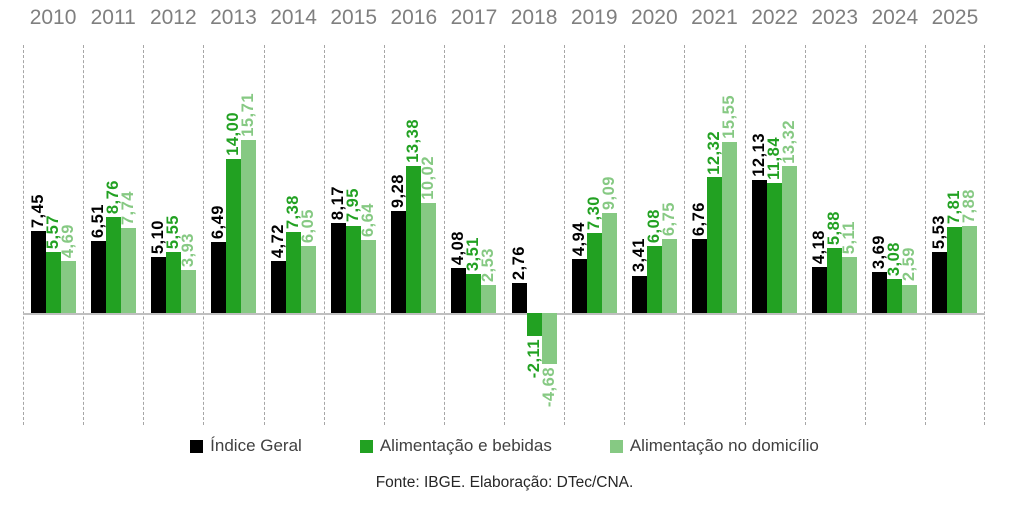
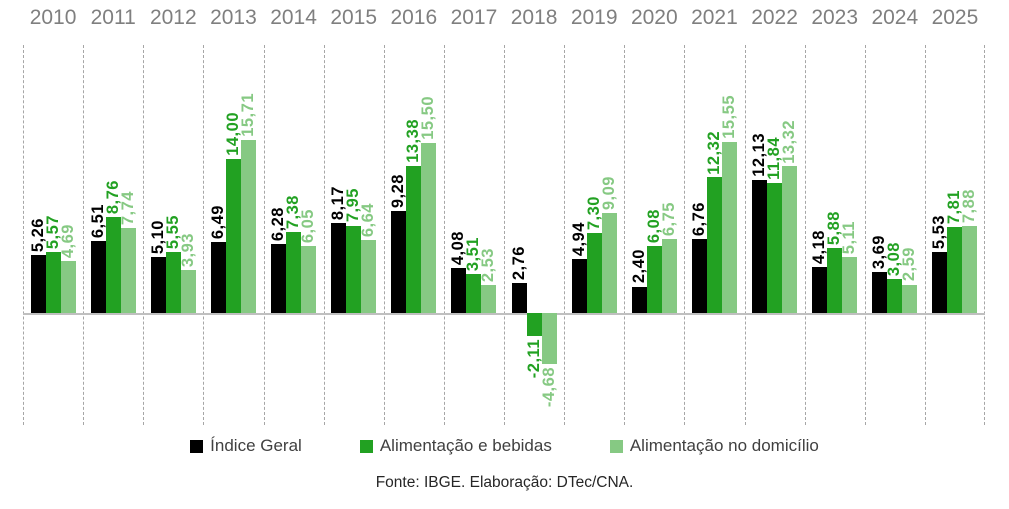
Índice Geral/2010: 7,45 -> 5,26
Índice Geral/2014: 4,72 -> 6,28
Alimentação no domicílio/2016: 10,02 -> 15,50
Índice Geral/2020: 3,41 -> 2,40
